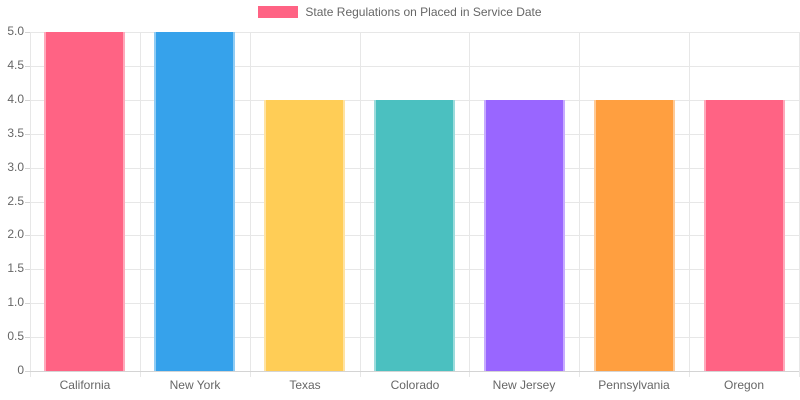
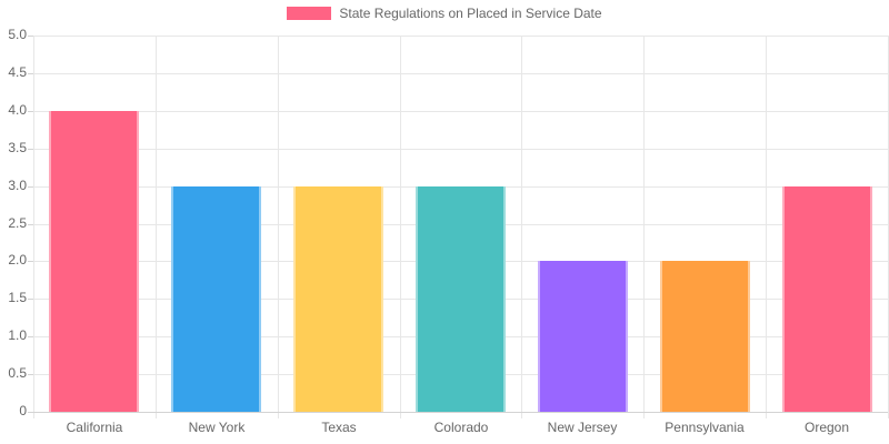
California: 5 -> 4
New York: 5 -> 3
Texas: 4 -> 3
Colorado: 4 -> 3
New Jersey: 4 -> 2
Pennsylvania: 4 -> 2
Oregon: 4 -> 3
